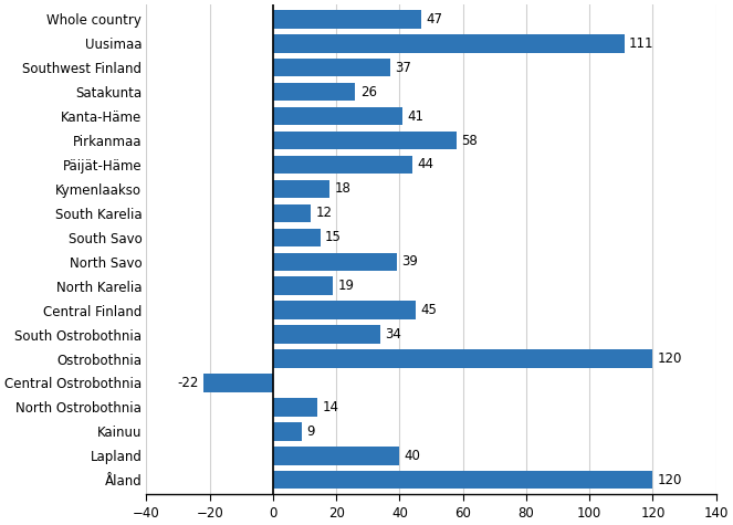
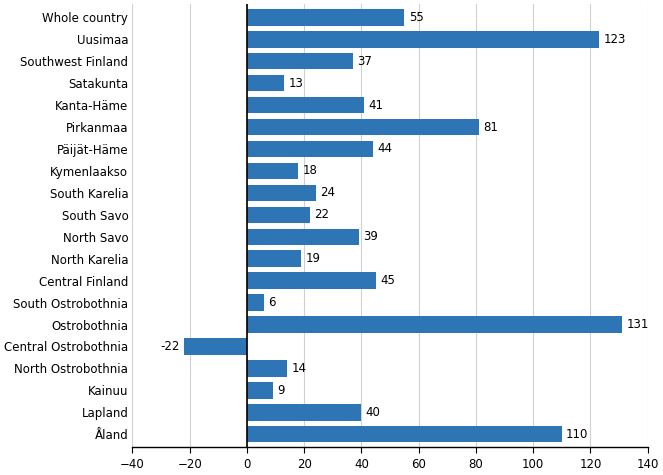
Whole country: 47 -> 55
Uusimaa: 111 -> 123
Satakunta: 26 -> 13
Pirkanmaa: 58 -> 81
South Karelia: 12 -> 24
South Savo: 15 -> 22
South Ostrobothnia: 34 -> 6
Ostrobothnia: 120 -> 131
Åland: 120 -> 110
